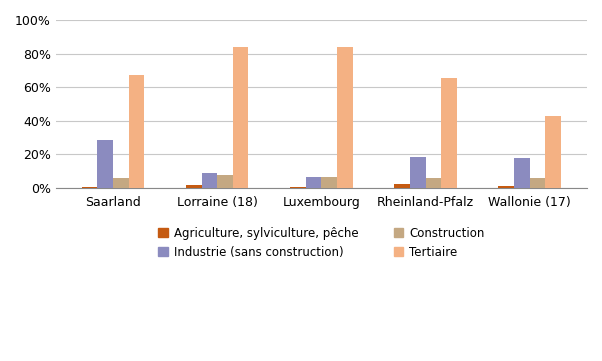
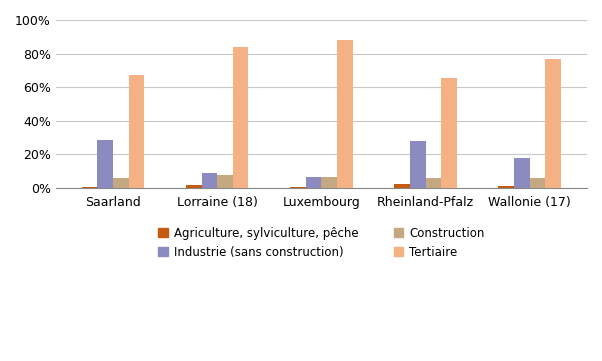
Tertiaire/Luxembourg: 84% -> 88%
Industrie (sans construction)/Rheinland-Pfalz: 18% -> 28%
Tertiaire/Wallonie (17): 43% -> 76%
